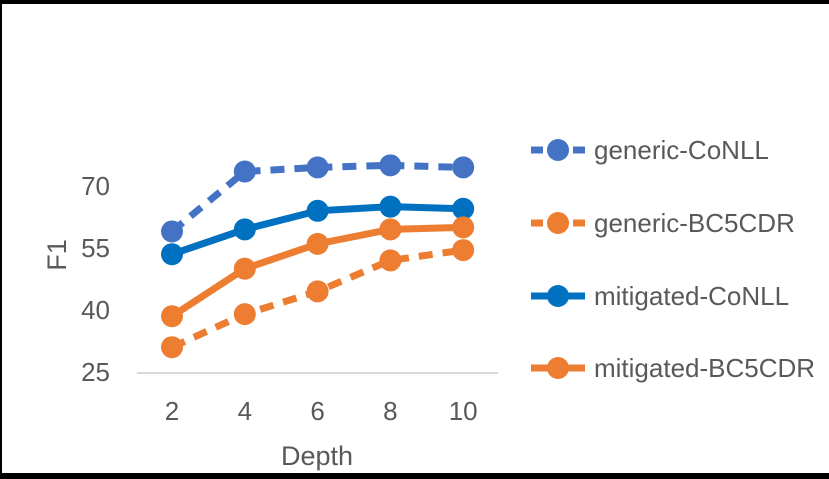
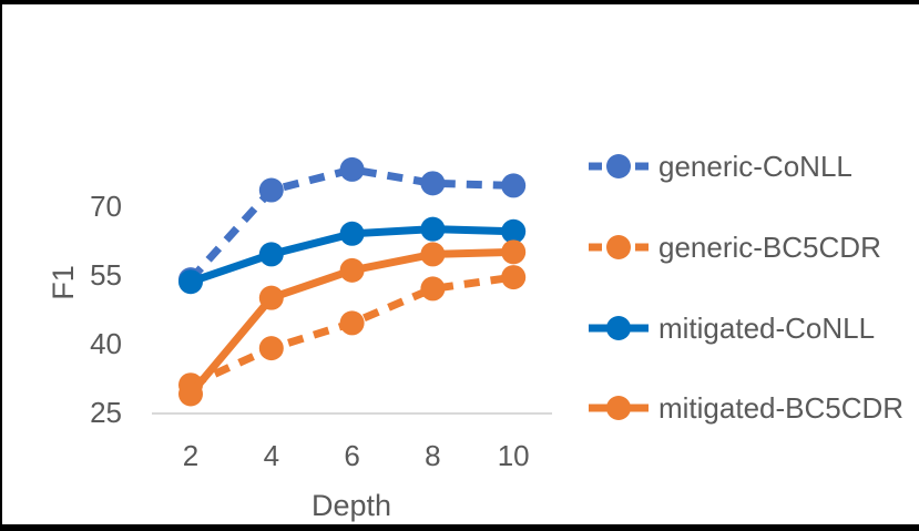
generic-CoNLL/2: 59 -> 54
mitigated-BC5CDR/2: 38 -> 29
generic-CoNLL/6: 74 -> 78
